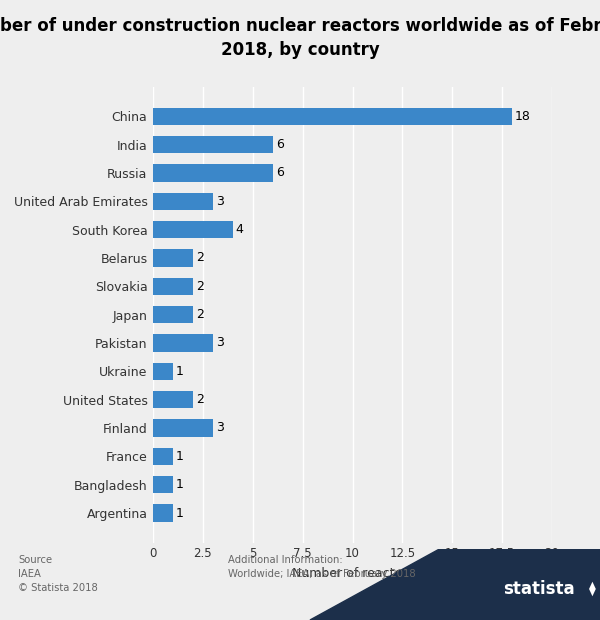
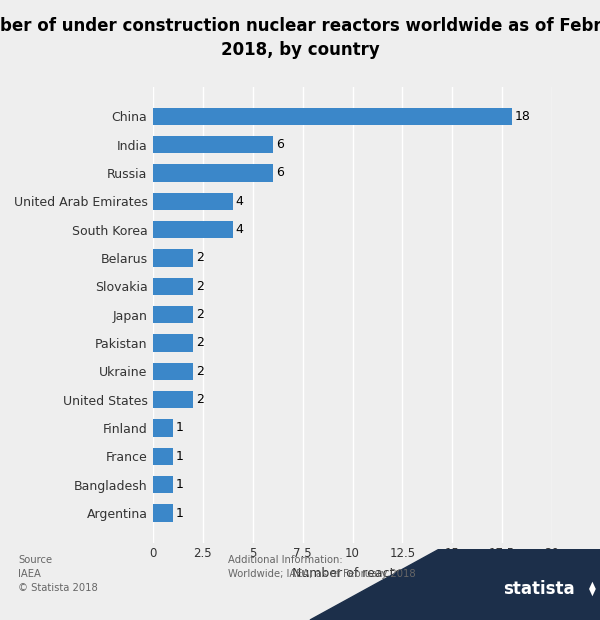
United Arab Emirates: 3 -> 4
Pakistan: 3 -> 2
Ukraine: 1 -> 2
Finland: 3 -> 1
